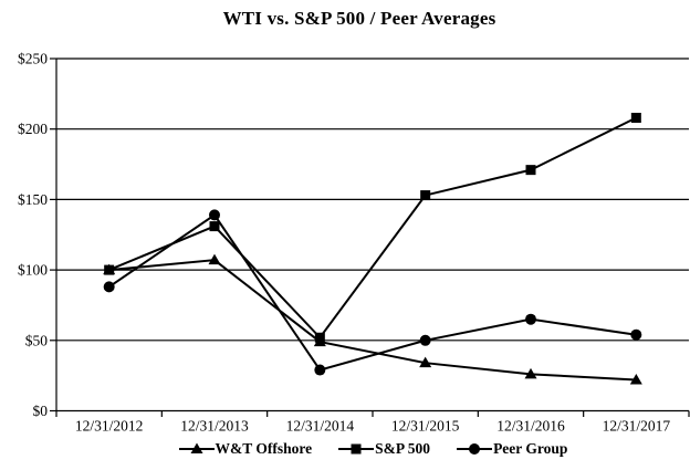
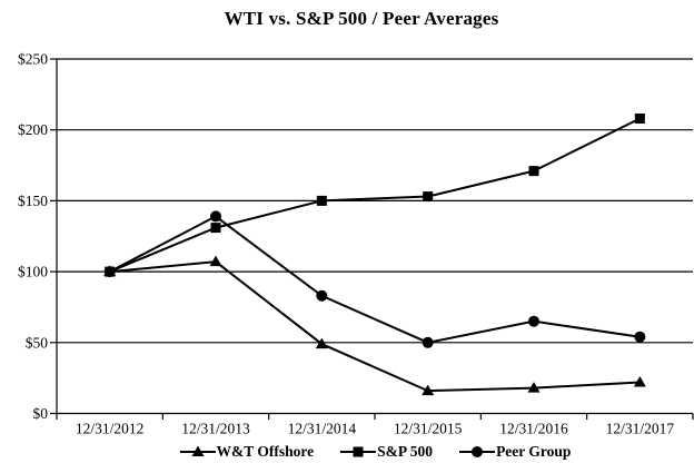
Peer Group/12/31/2012: $88 -> $100
S&P 500/12/31/2014: $52 -> $150
Peer Group/12/31/2014: $29 -> $83
W&T Offshore/12/31/2015: $34 -> $16
W&T Offshore/12/31/2016: $26 -> $18
